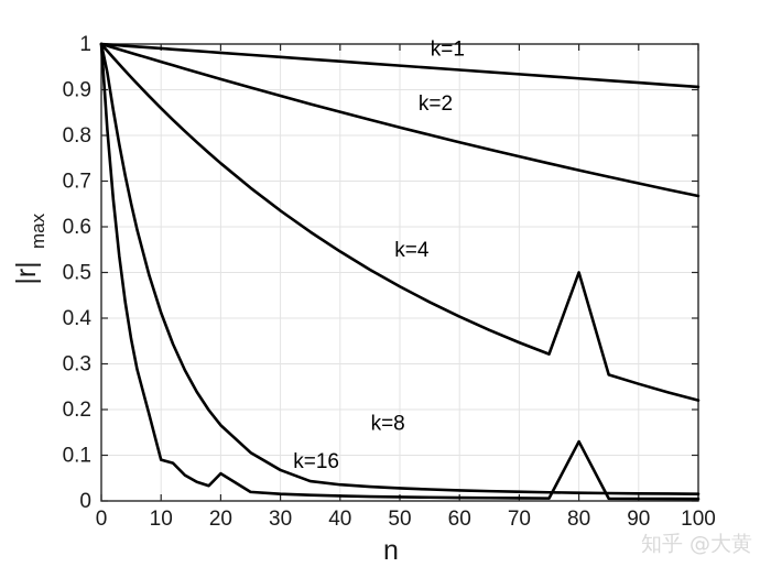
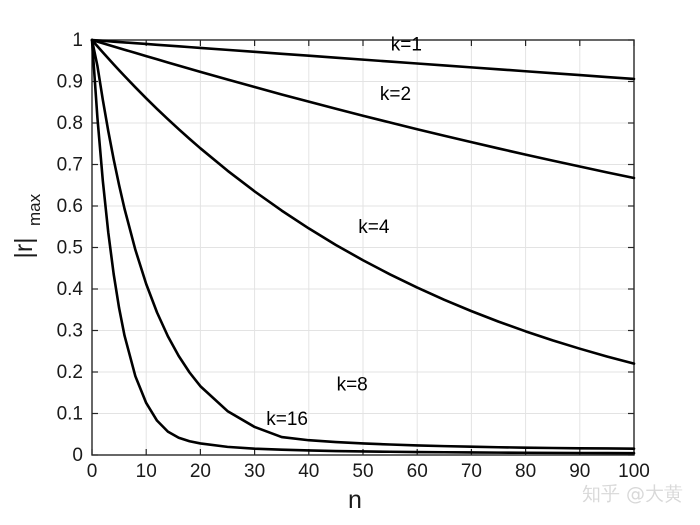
k=16/10: 0.09 -> 0.13
k=16/20: 0.06 -> 0.03
k=4/80: 0.50 -> 0.30
k=16/80: 0.13 -> 0.01
